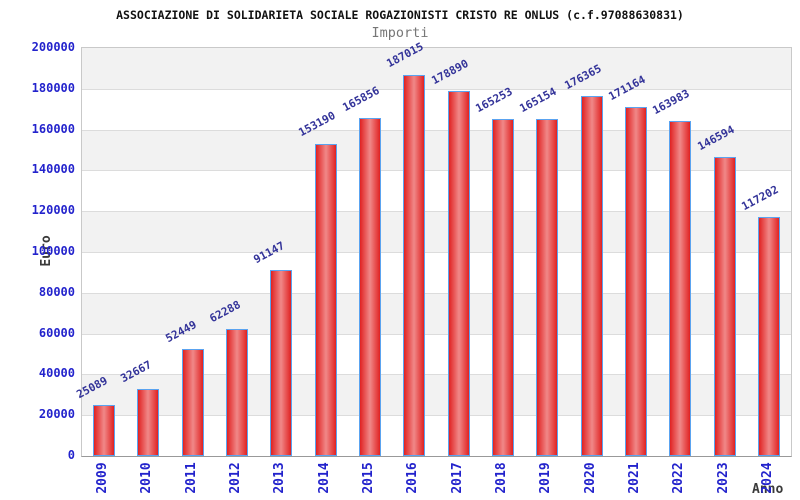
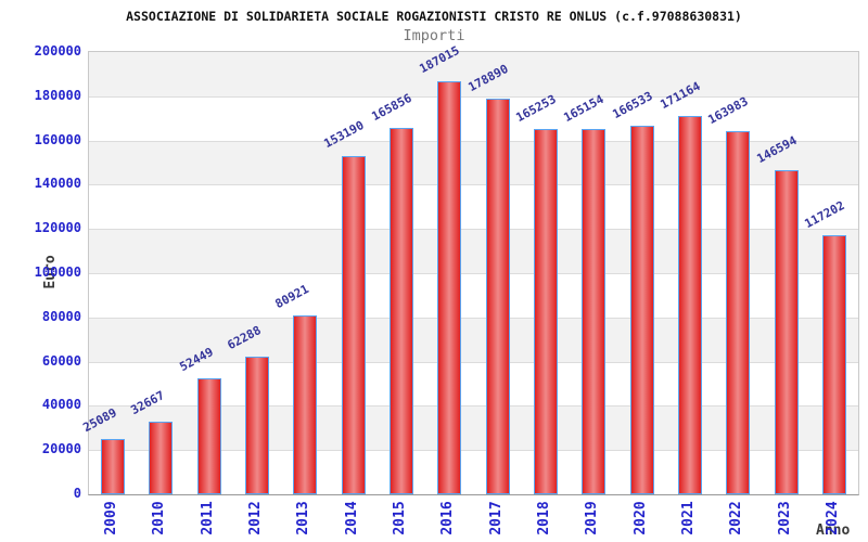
2013: 91147 -> 80921
2020: 176365 -> 166533
